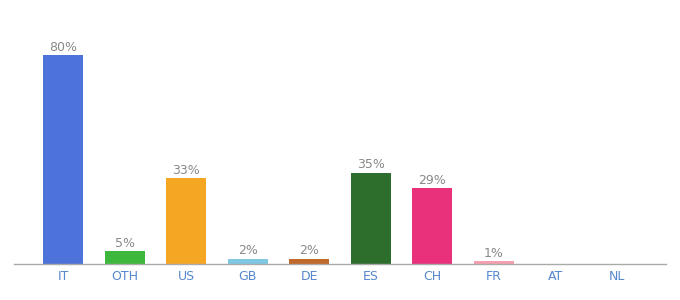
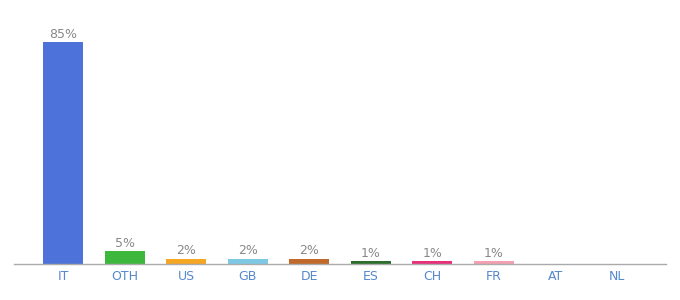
IT: 80% -> 85%
US: 33% -> 2%
ES: 35% -> 1%
CH: 29% -> 1%
